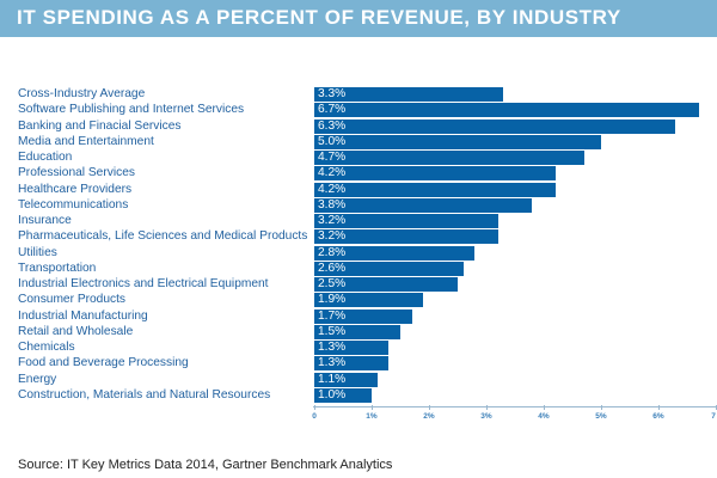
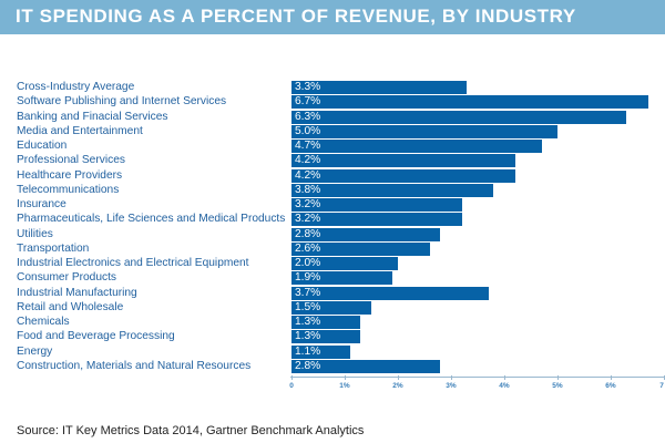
Industrial Electronics and Electrical Equipment: 2.5% -> 2.0%
Industrial Manufacturing: 1.7% -> 3.7%
Construction, Materials and Natural Resources: 1.0% -> 2.8%
